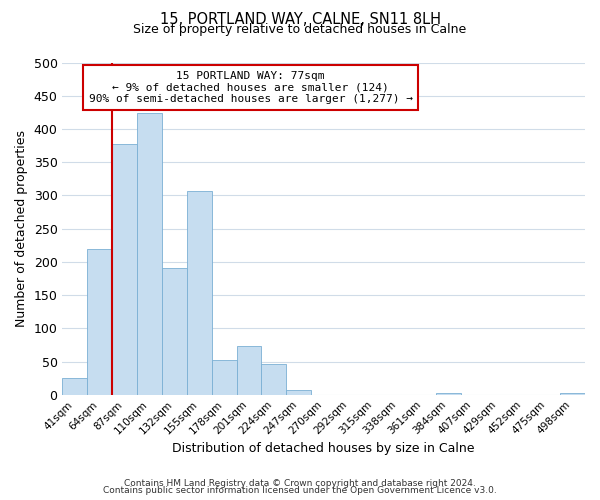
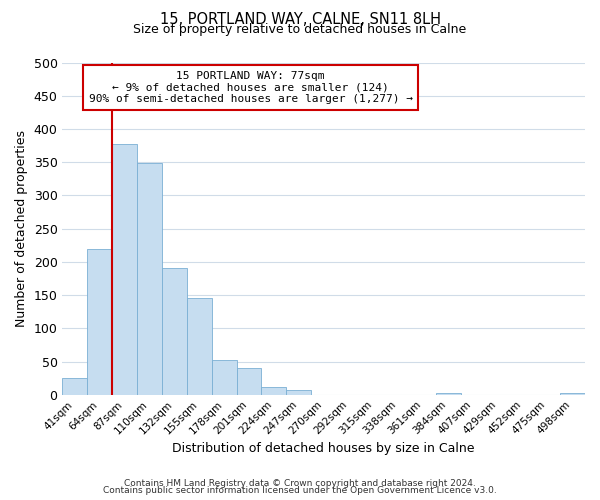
110sqm: 424 -> 348
155sqm: 306 -> 146
201sqm: 74 -> 40
224sqm: 46 -> 12
